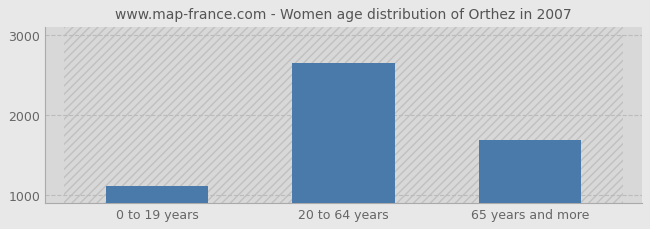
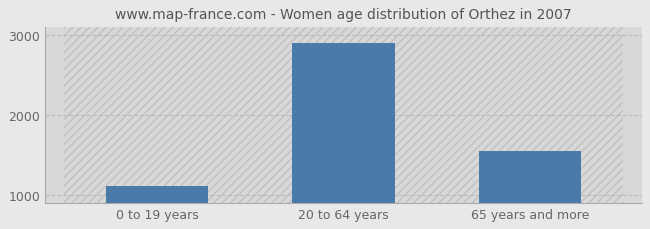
20 to 64 years: 2640 -> 2890
65 years and more: 1680 -> 1550
